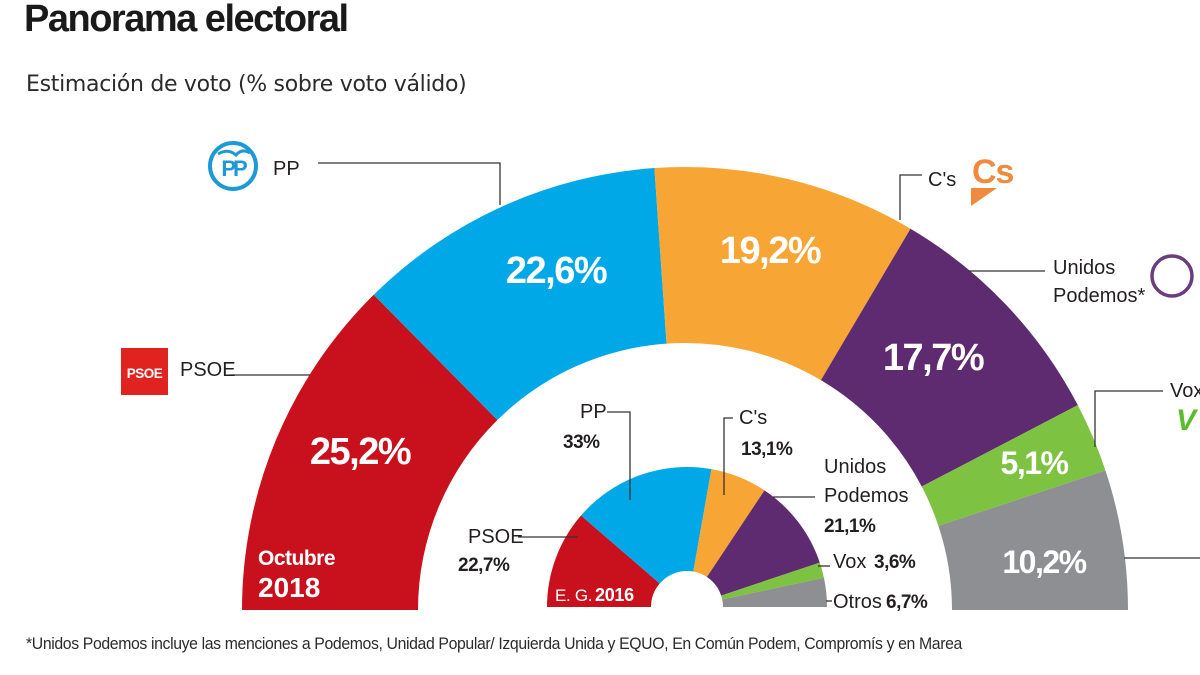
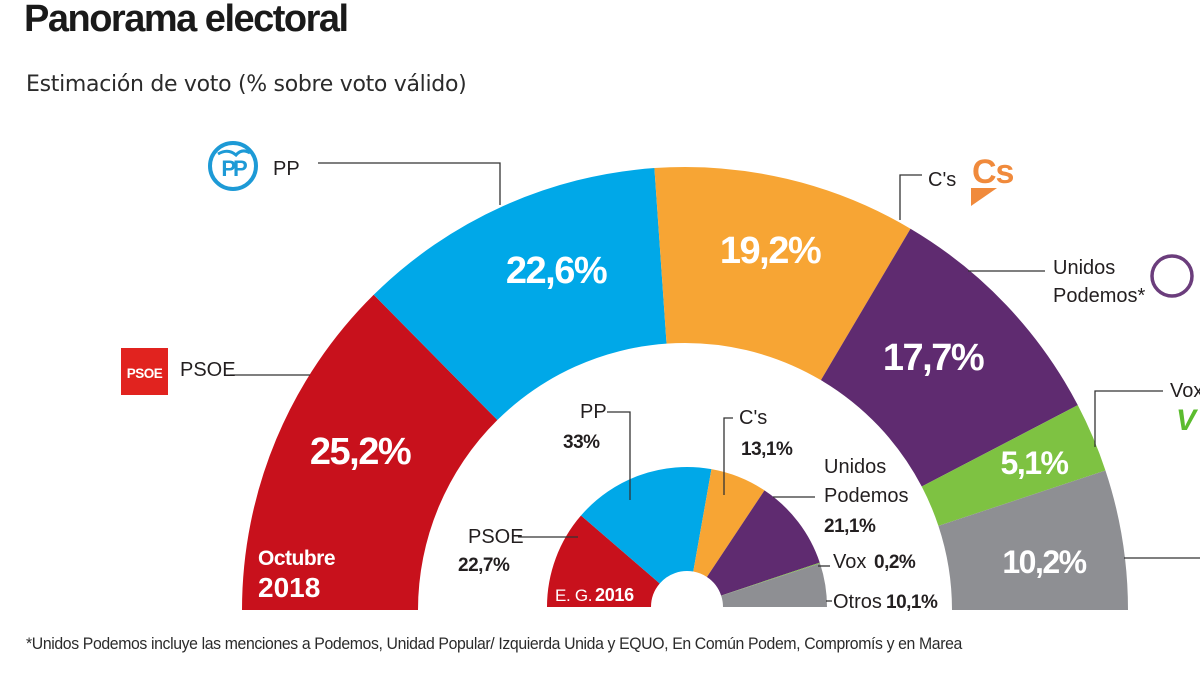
E. G. 2016/Vox: 3,6% -> 0,2%
E. G. 2016/Otros: 6,7% -> 10,1%
